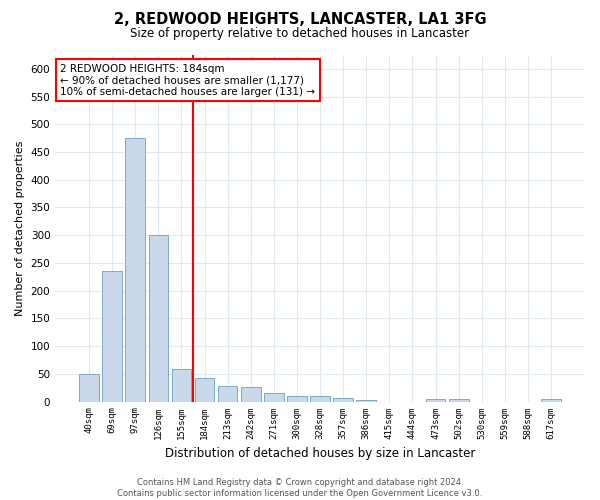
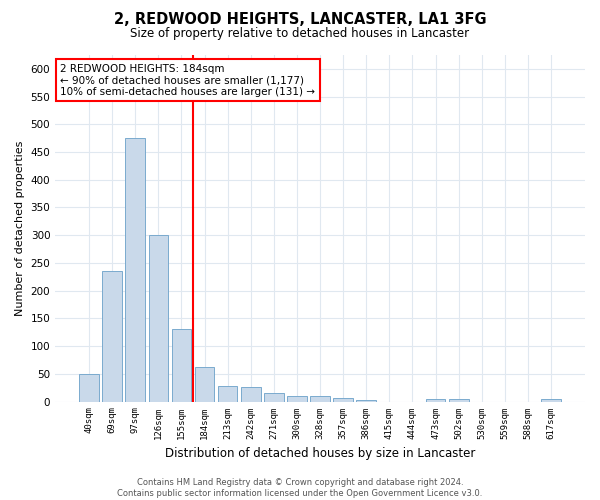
155sqm: 58 -> 130
184sqm: 42 -> 62
